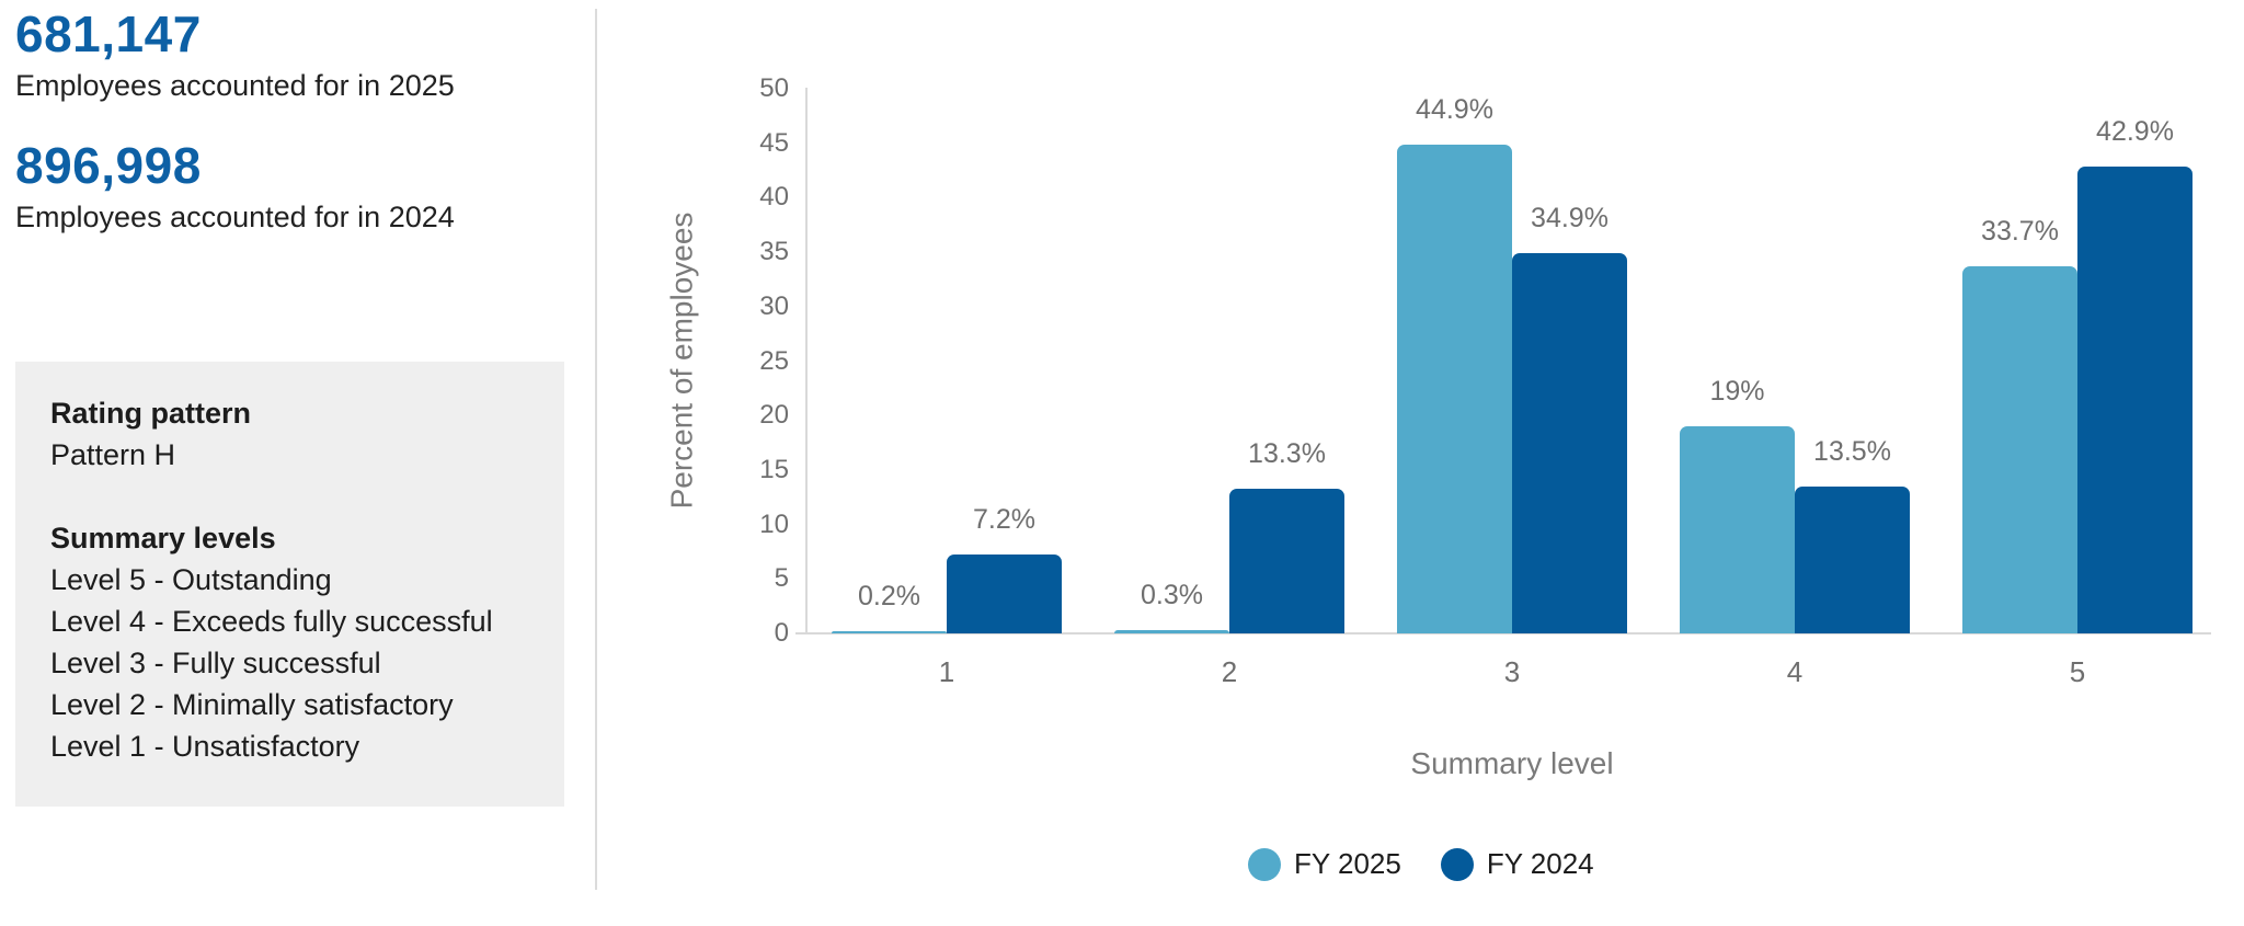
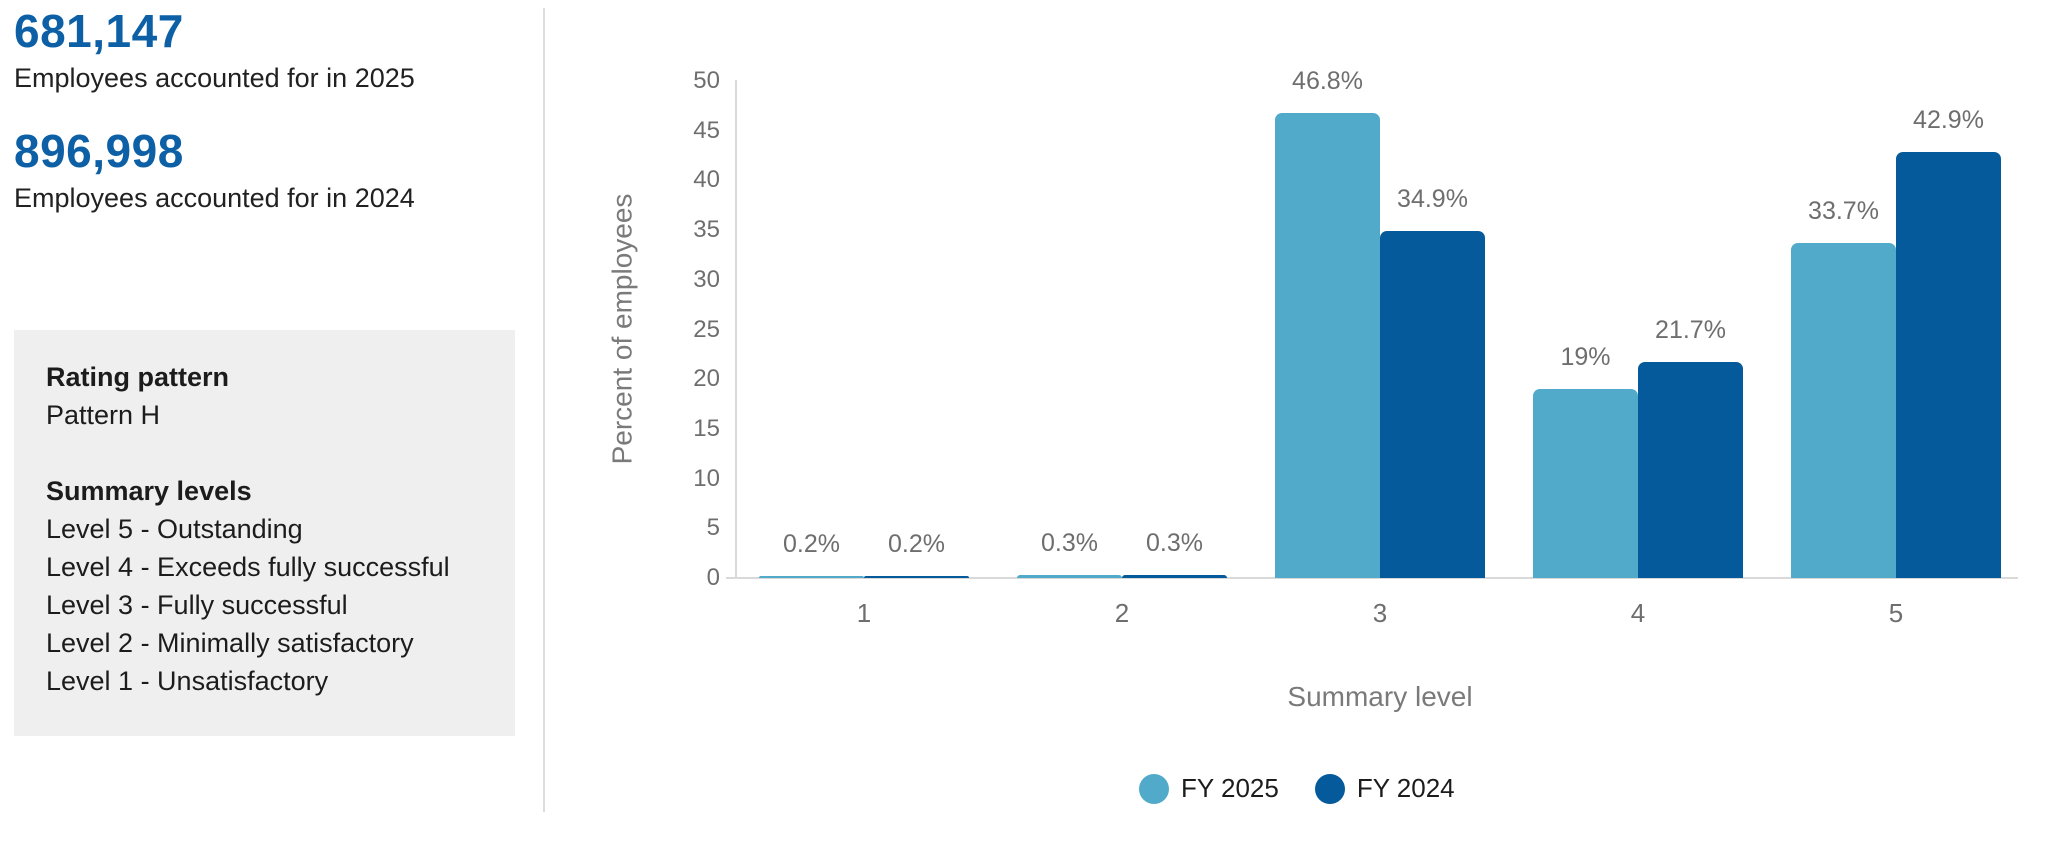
FY 2024/1: 7.2% -> 0.2%
FY 2024/2: 13.3% -> 0.3%
FY 2025/3: 44.9% -> 46.8%
FY 2024/4: 13.5% -> 21.7%
